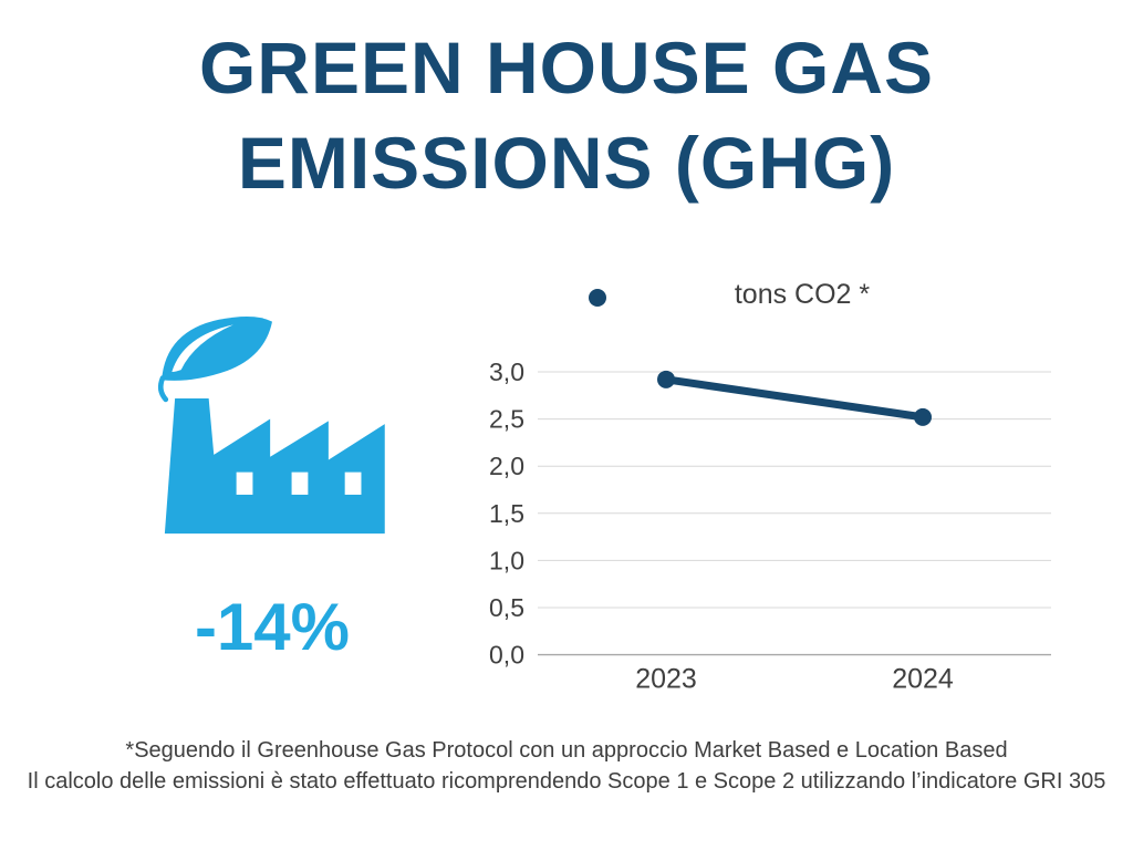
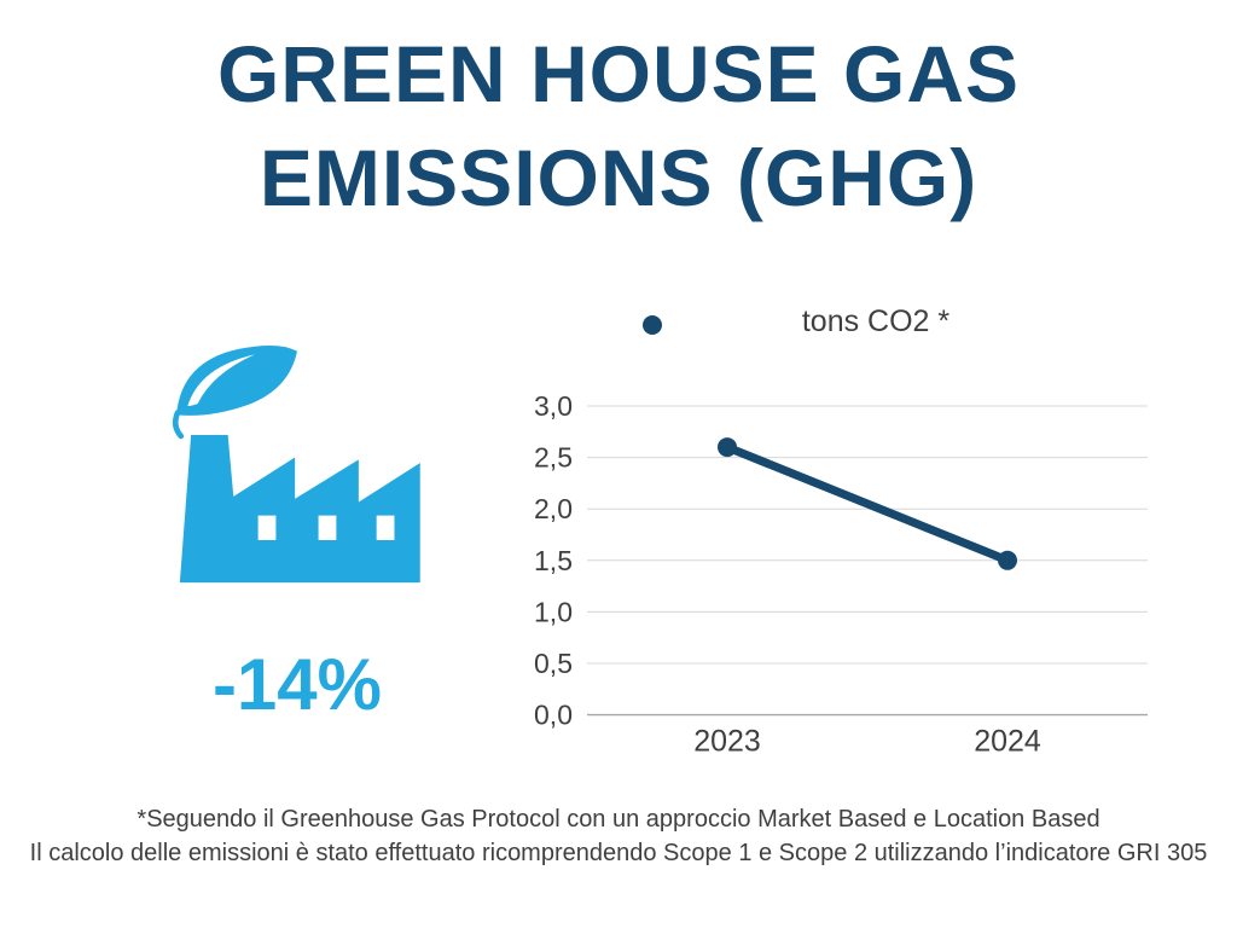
2023: 2,9 -> 2,6
2024: 2,5 -> 1,5
